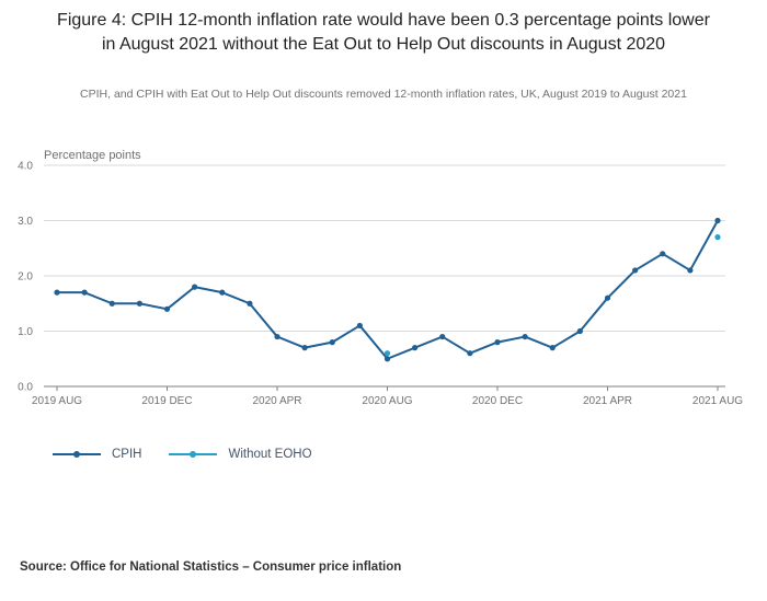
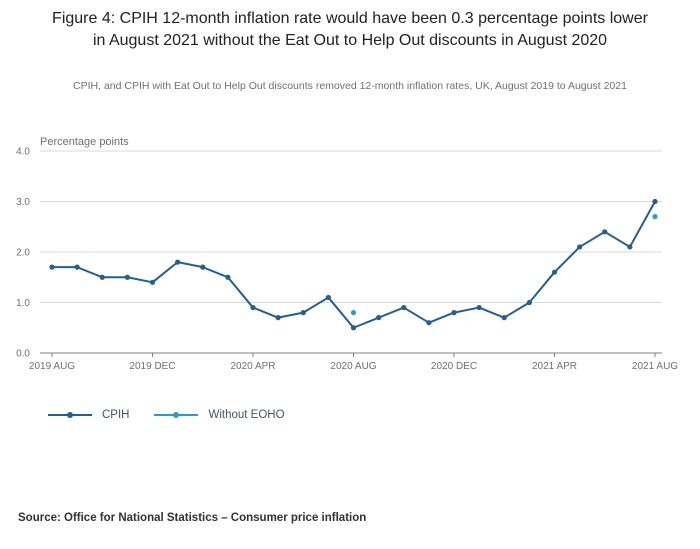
Without EOHO/2020 AUG: 0.6 -> 0.8
